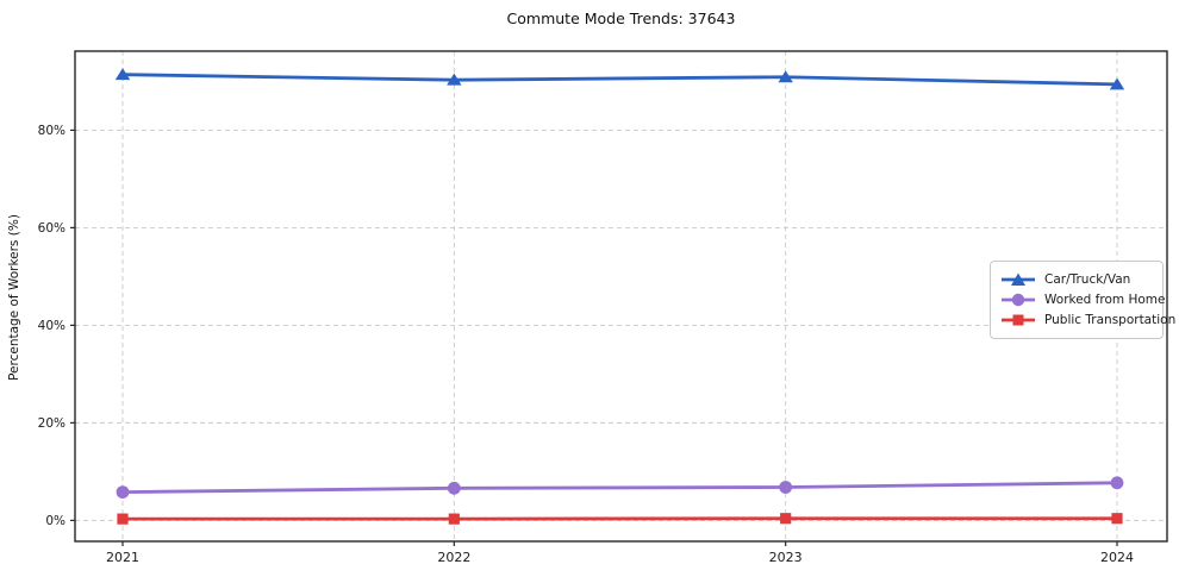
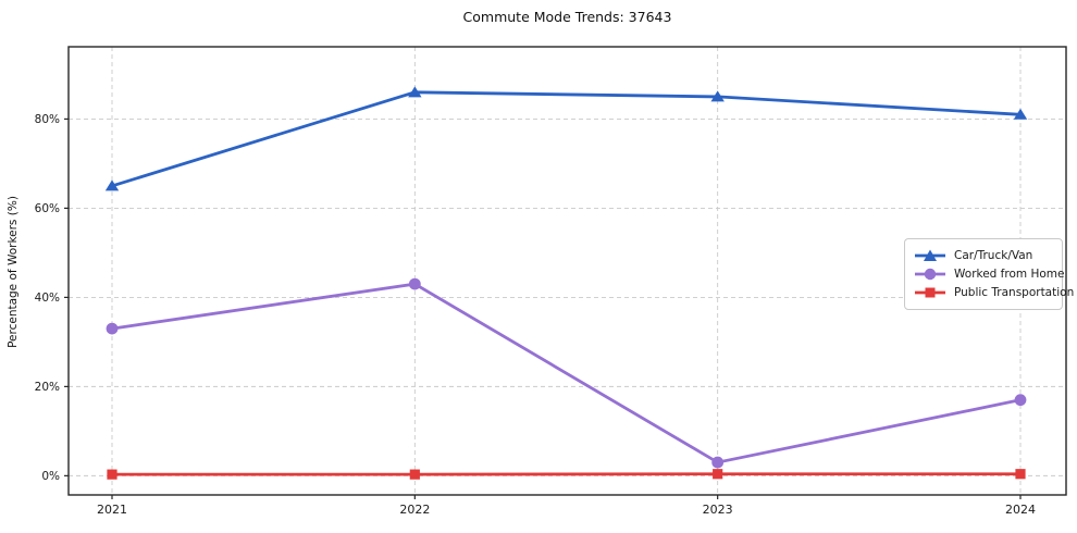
Car/Truck/Van/2021: 91% -> 65%
Worked from Home/2021: 6% -> 33%
Car/Truck/Van/2022: 90% -> 86%
Worked from Home/2022: 7% -> 43%
Car/Truck/Van/2023: 91% -> 85%
Worked from Home/2023: 7% -> 3%
Car/Truck/Van/2024: 89% -> 81%
Worked from Home/2024: 8% -> 17%
